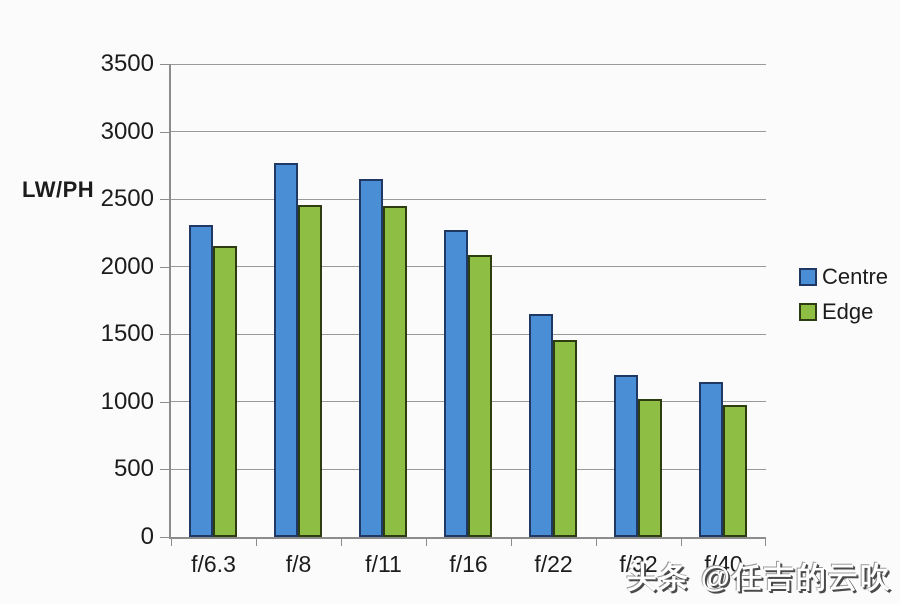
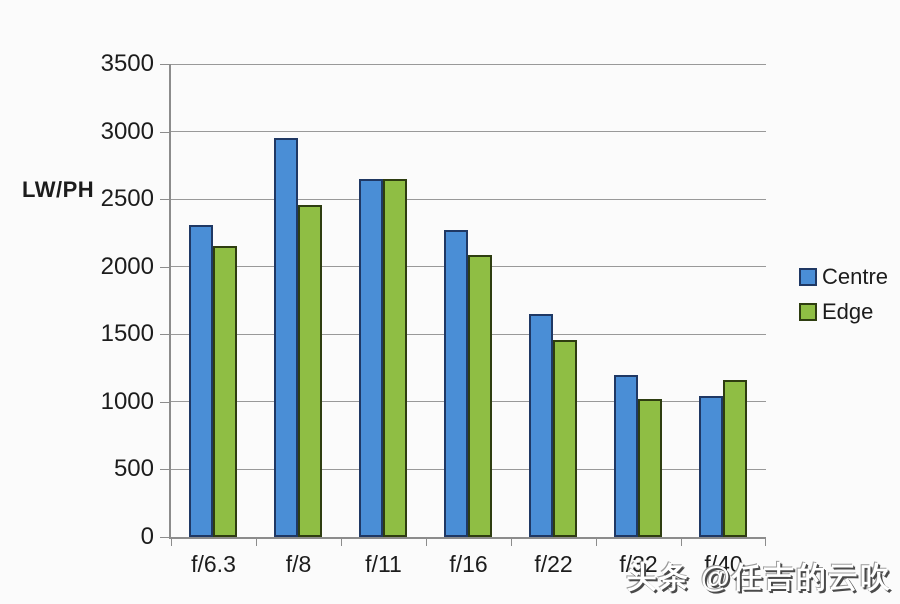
Centre/f/8: 2770 -> 2950
Edge/f/11: 2450 -> 2650
Centre/f/40: 1150 -> 1040
Edge/f/40: 980 -> 1160
